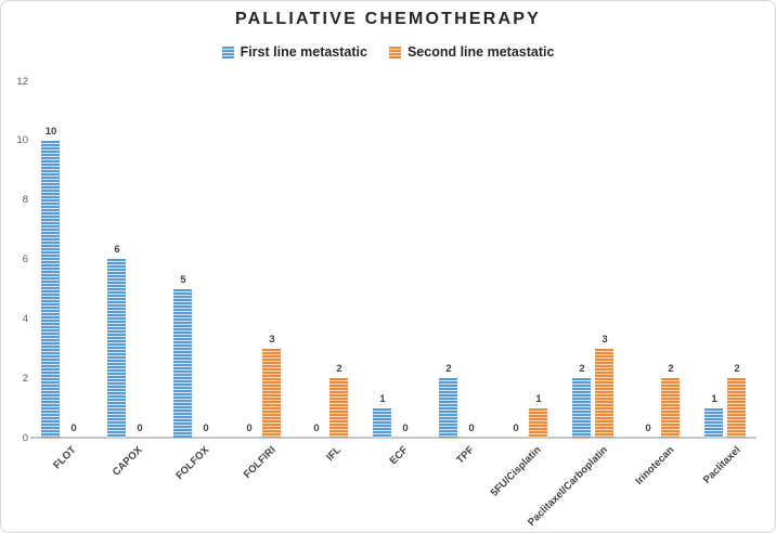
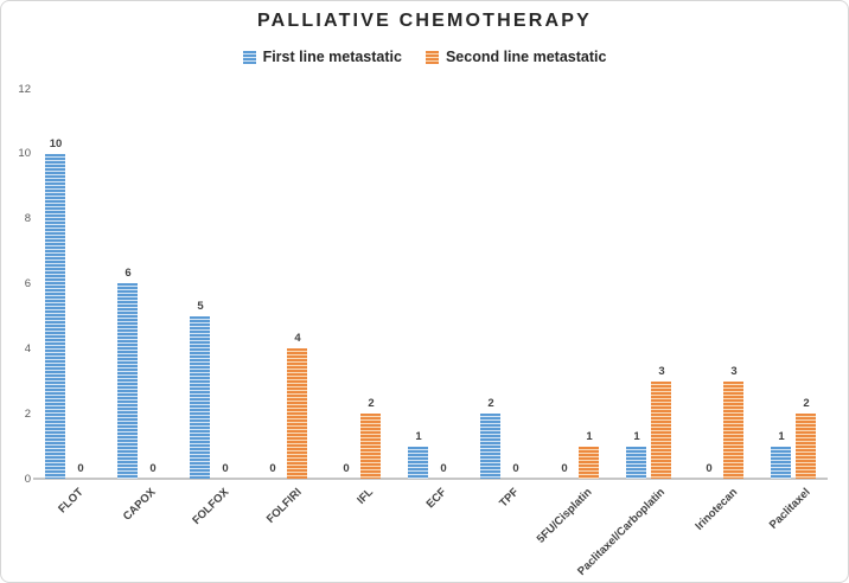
Second line metastatic/FOLFIRI: 3 -> 4
First line metastatic/Paclitaxel/Carboplatin: 2 -> 1
Second line metastatic/Irinotecan: 2 -> 3
